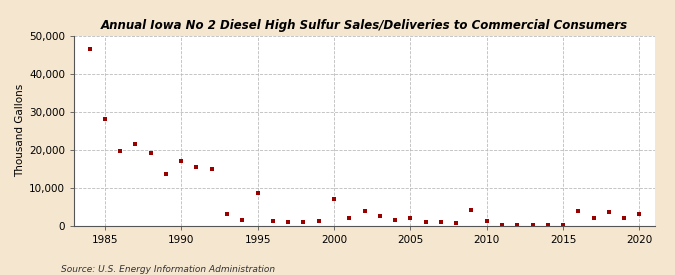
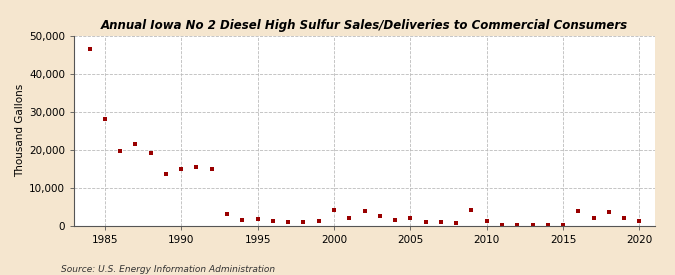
1990: 17,000 -> 14,800
1995: 8,500 -> 1,800
2000: 7,000 -> 4,200
2020: 3,000 -> 1,200
